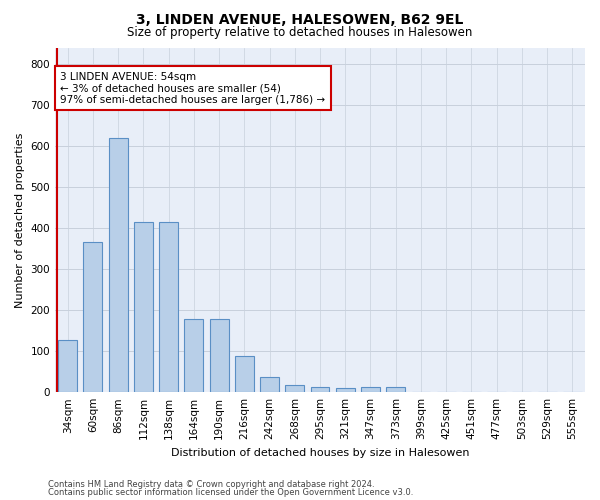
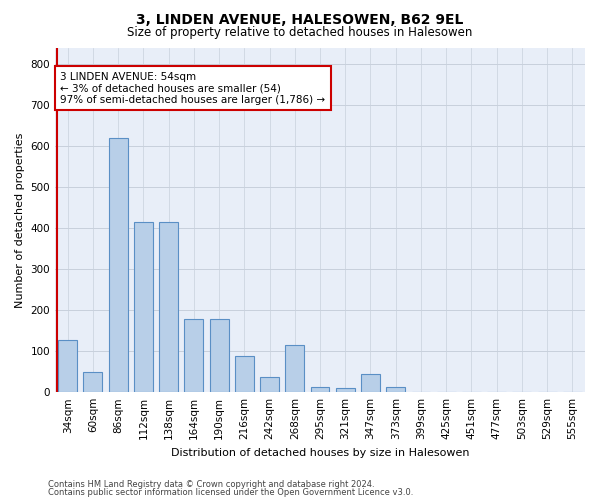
60sqm: 365 -> 50
268sqm: 18 -> 115
347sqm: 12 -> 45
